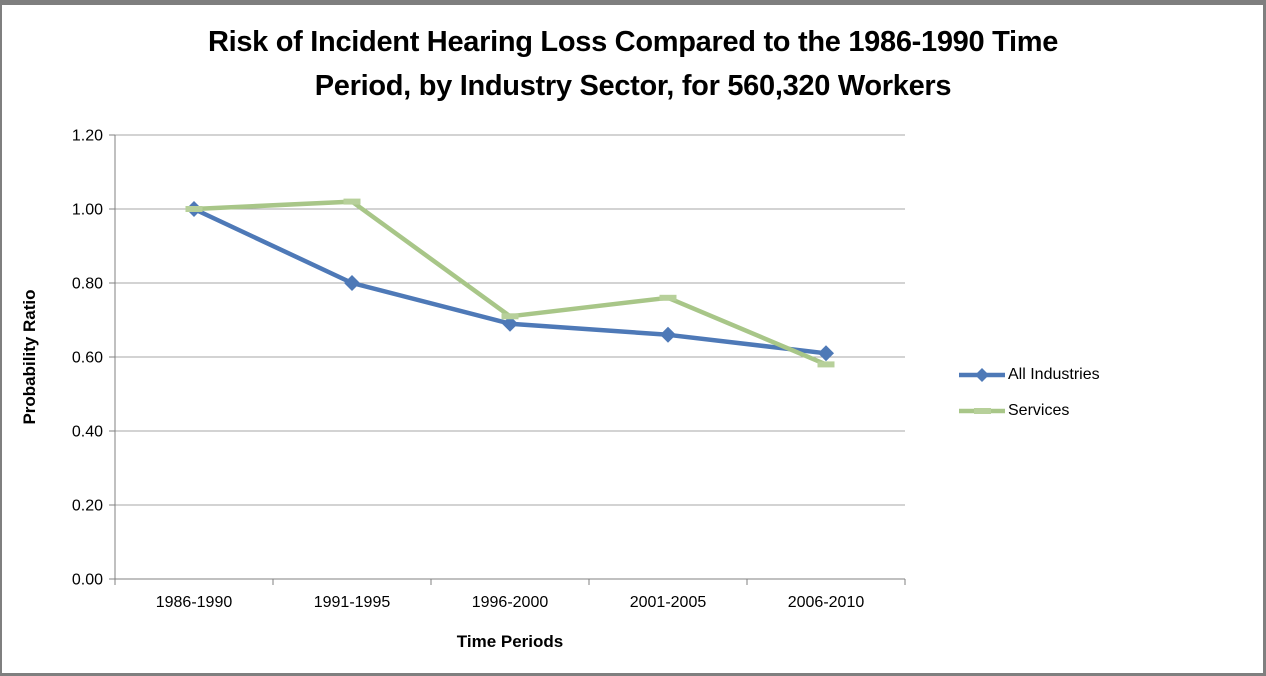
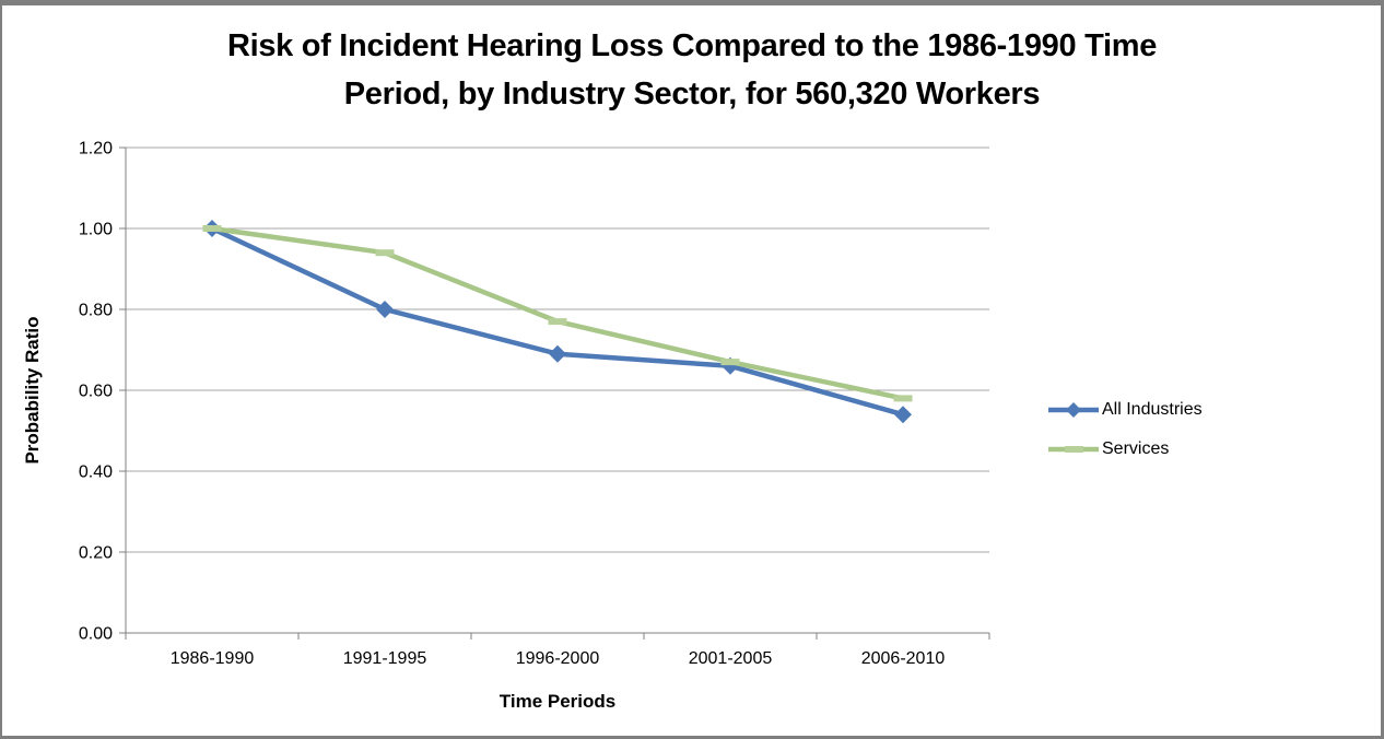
Services/1991-1995: 1.02 -> 0.94
Services/1996-2000: 0.71 -> 0.77
Services/2001-2005: 0.76 -> 0.67
All Industries/2006-2010: 0.61 -> 0.54
